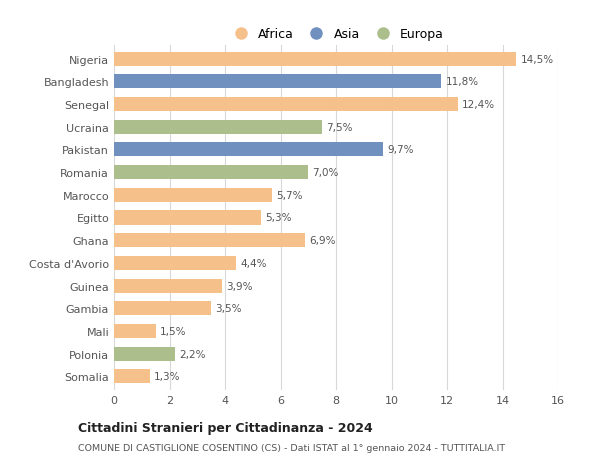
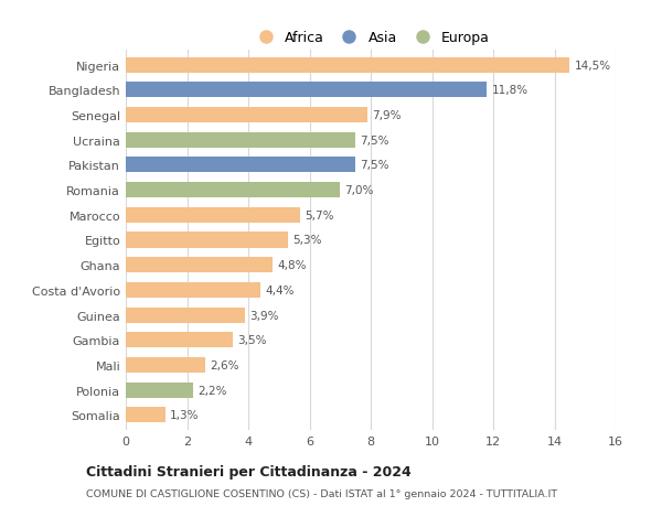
Senegal: 12,4% -> 7,9%
Pakistan: 9,7% -> 7,5%
Ghana: 6,9% -> 4,8%
Mali: 1,5% -> 2,6%
